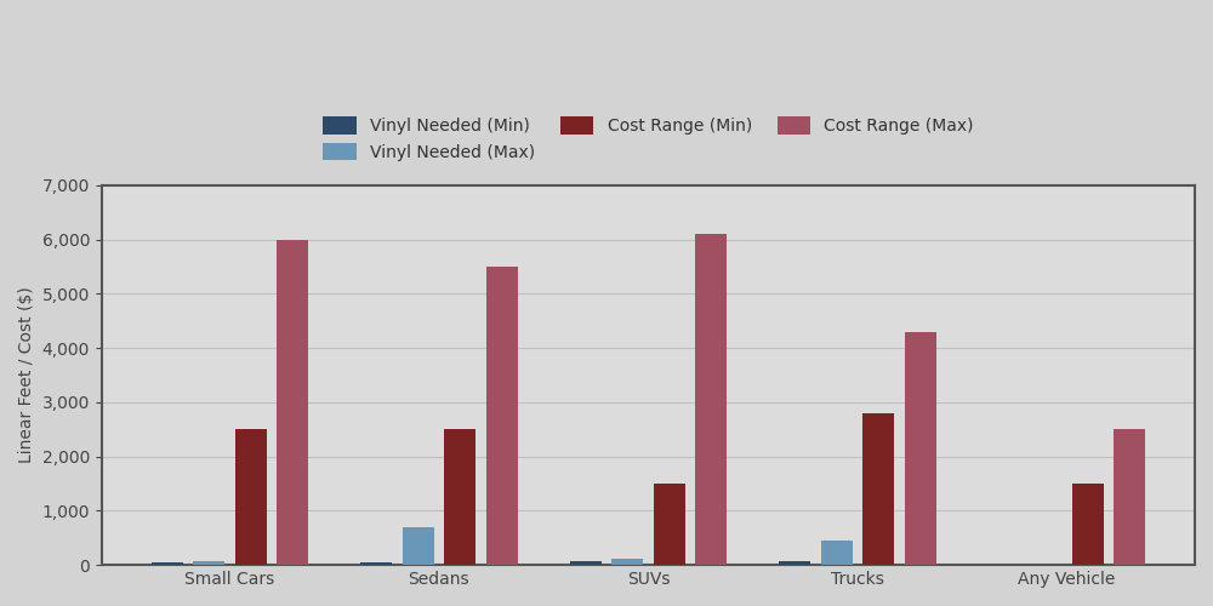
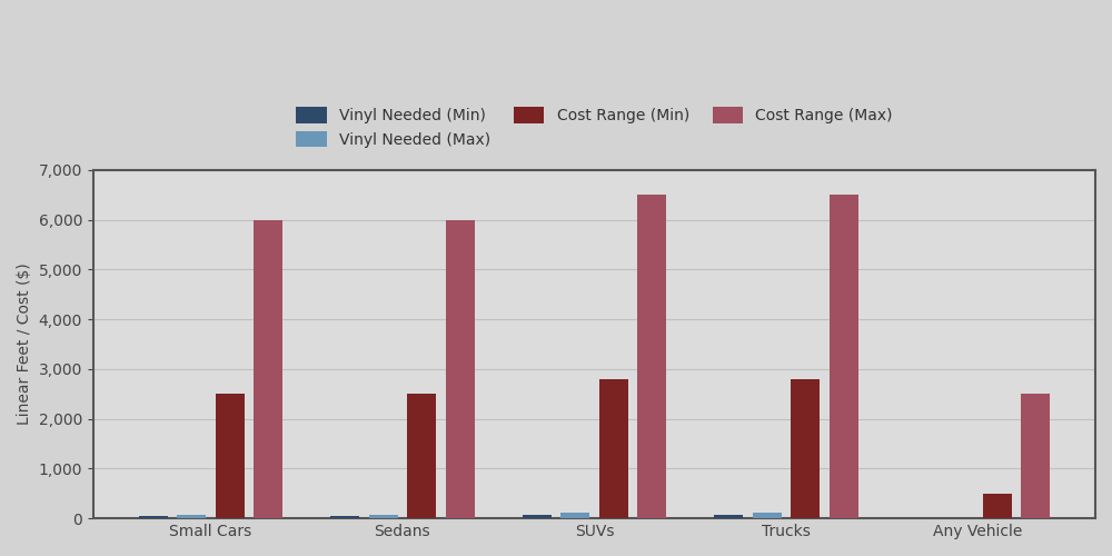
Vinyl Needed (Max)/Sedans: 700 -> 80
Cost Range (Max)/Sedans: 5,500 -> 6,000
Cost Range (Min)/SUVs: 1,500 -> 2,800
Cost Range (Max)/SUVs: 6,100 -> 6,500
Vinyl Needed (Max)/Trucks: 450 -> 120
Cost Range (Max)/Trucks: 4,300 -> 6,500
Cost Range (Min)/Any Vehicle: 1,500 -> 500
